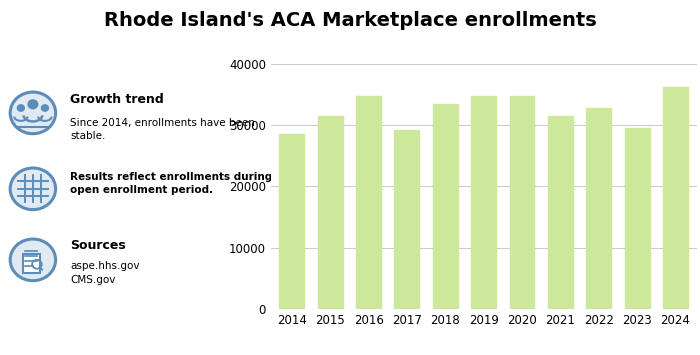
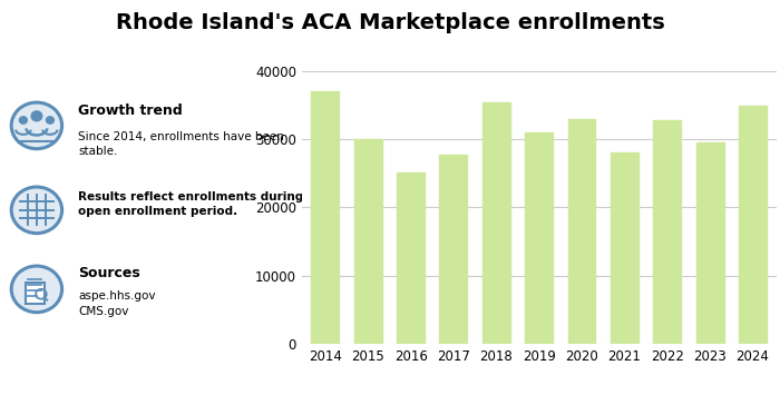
2014: 28500 -> 37000
2015: 31500 -> 30000
2016: 34700 -> 25200
2017: 29200 -> 27800
2018: 33500 -> 35400
2019: 34700 -> 31000
2020: 34700 -> 33000
2021: 31500 -> 28000
2024: 36200 -> 35000
